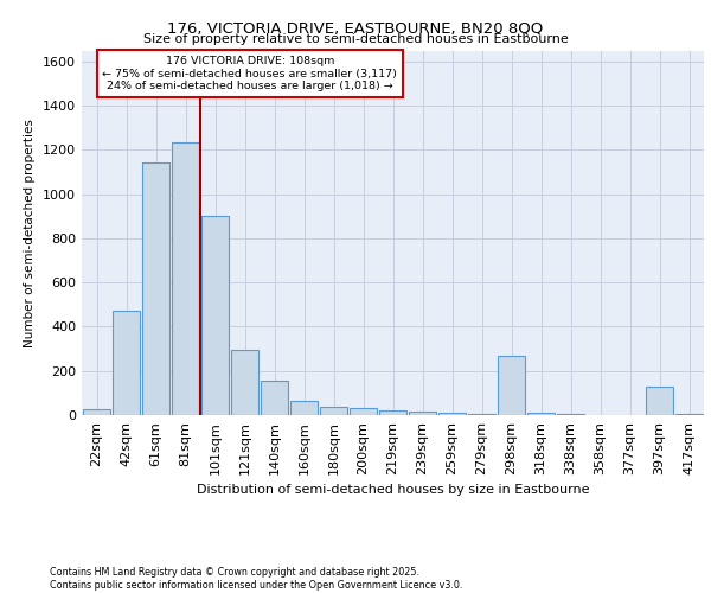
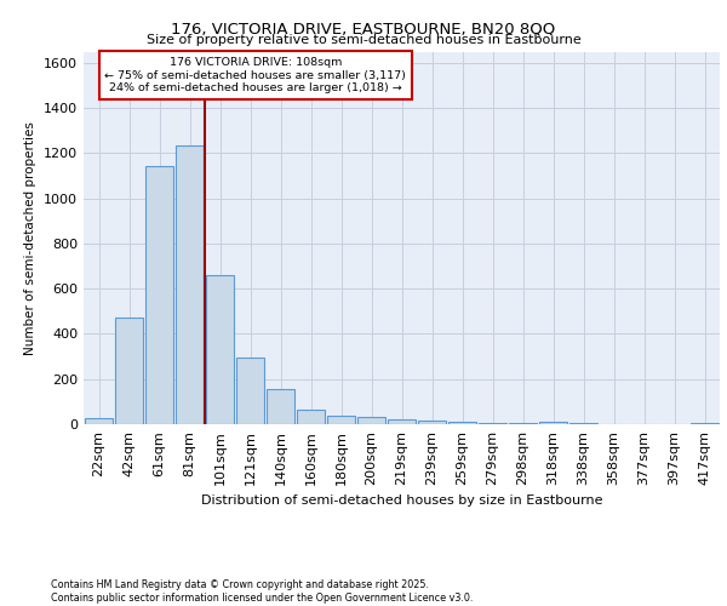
101sqm: 900 -> 660
298sqm: 270 -> 0
397sqm: 130 -> 0
